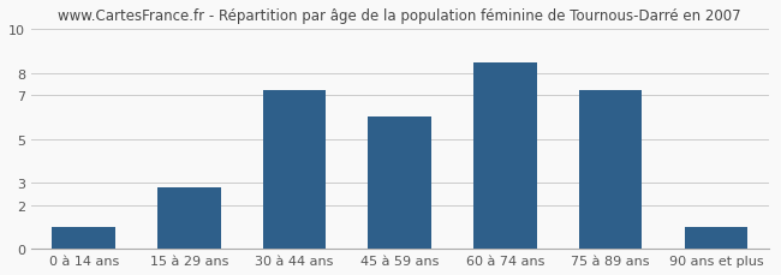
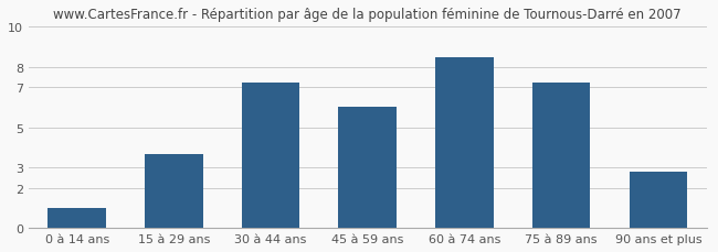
15 à 29 ans: 2.8 -> 3.7
90 ans et plus: 1.0 -> 2.8
